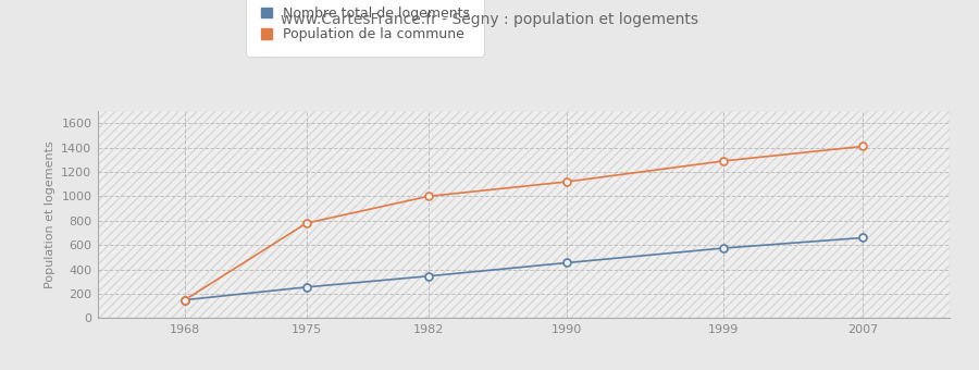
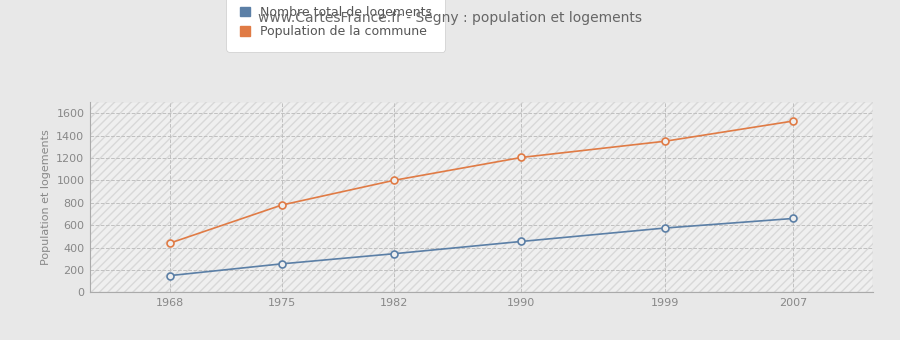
Population de la commune/1968: 150 -> 440
Population de la commune/1990: 1120 -> 1200
Population de la commune/1999: 1290 -> 1350
Population de la commune/2007: 1410 -> 1530
